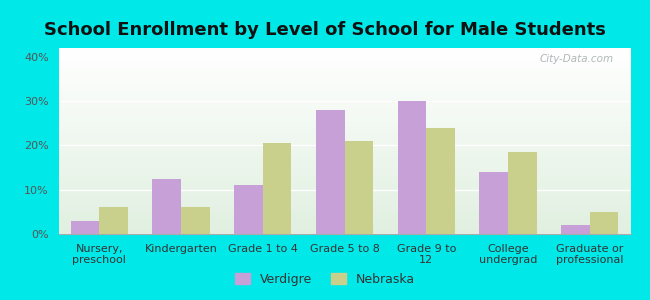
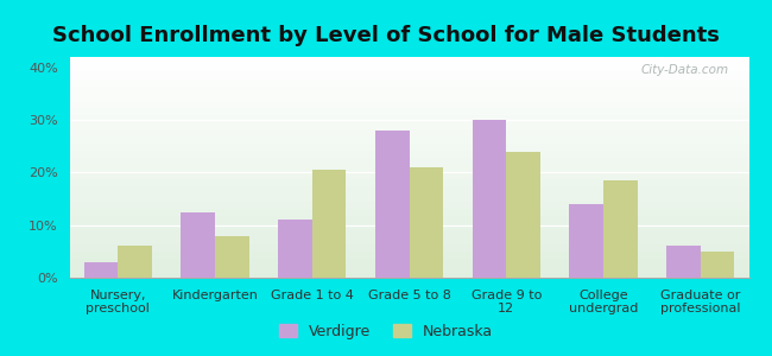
Nebraska/Kindergarten: 6.0% -> 8.0%
Verdigre/Graduate or professional: 2.0% -> 6.0%
